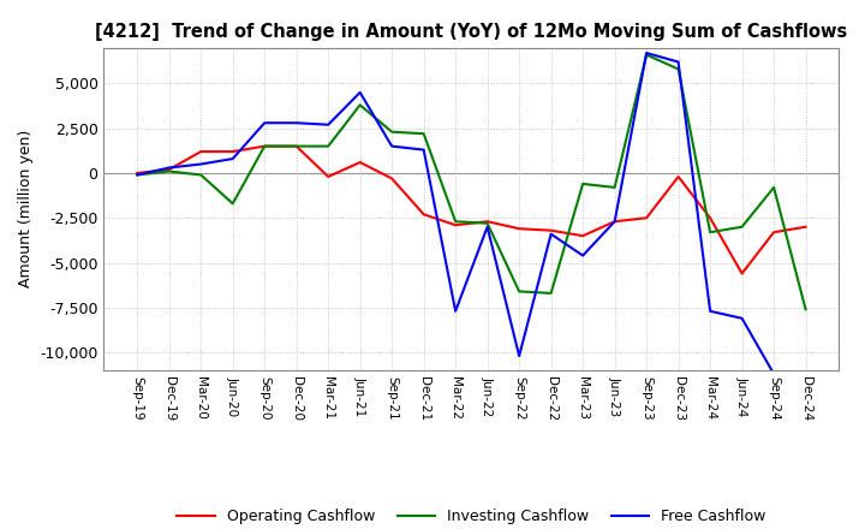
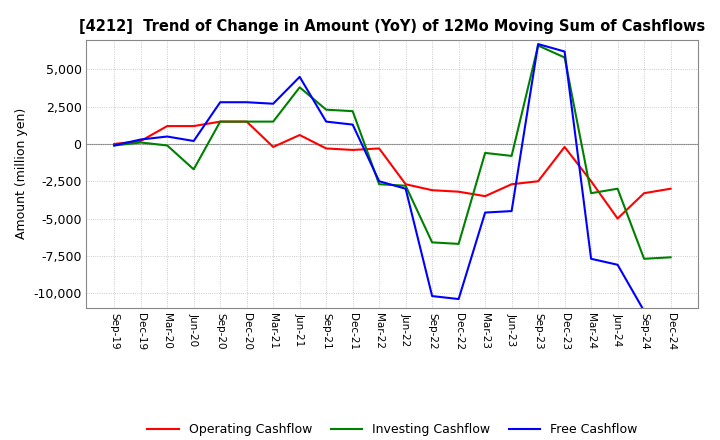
Free Cashflow/Jun-20: 800 -> 200
Operating Cashflow/Dec-21: -2,300 -> -400
Operating Cashflow/Mar-22: -2,900 -> -300
Free Cashflow/Mar-22: -7,700 -> -2,500
Free Cashflow/Dec-22: -3,400 -> -10,400
Free Cashflow/Jun-23: -2,700 -> -4,500
Operating Cashflow/Jun-24: -5,600 -> -5,000
Investing Cashflow/Sep-24: -800 -> -7,700
